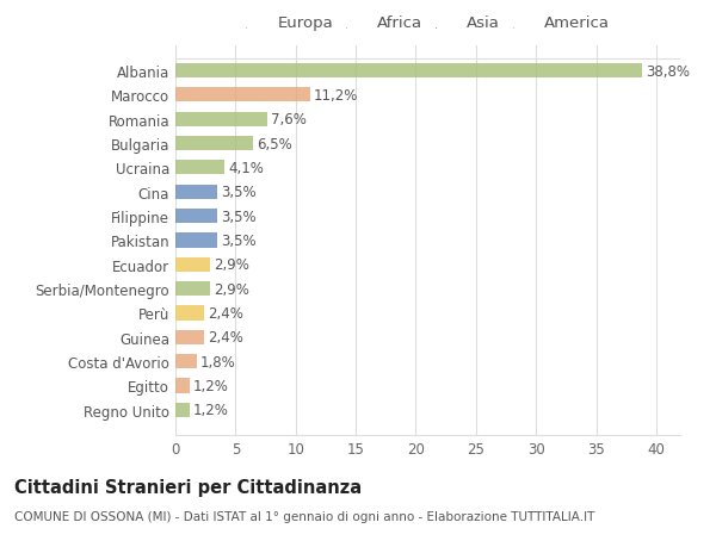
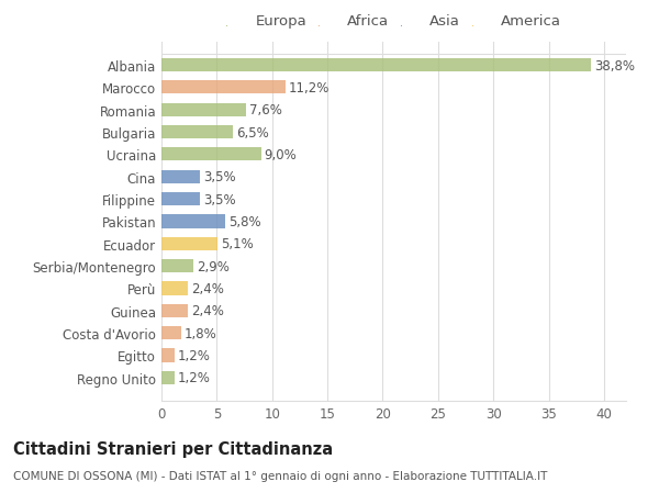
Ucraina: 4,1% -> 9,0%
Pakistan: 3,5% -> 5,8%
Ecuador: 2,9% -> 5,1%
